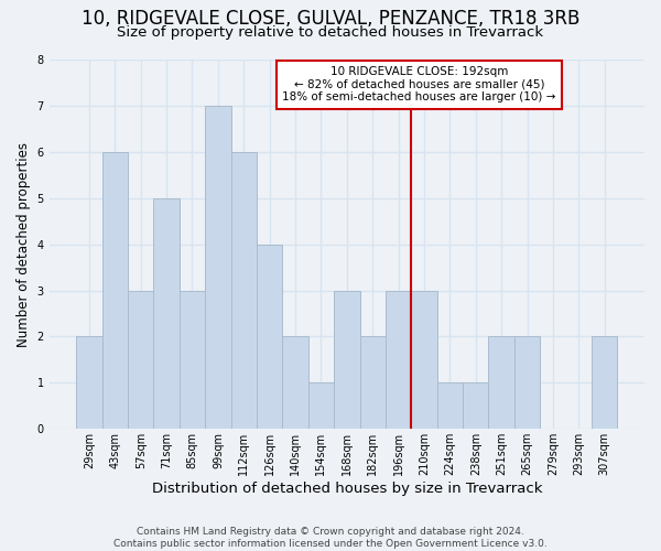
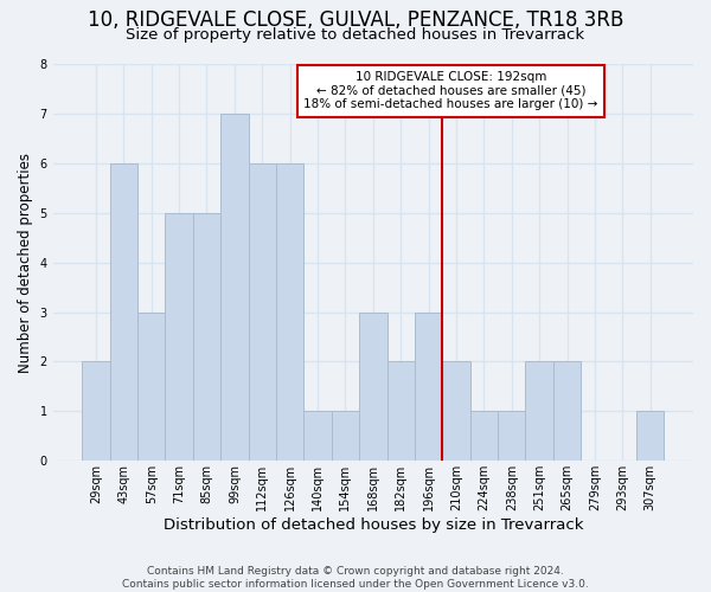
85sqm: 3 -> 5
126sqm: 4 -> 6
140sqm: 2 -> 1
210sqm: 3 -> 2
307sqm: 2 -> 1
